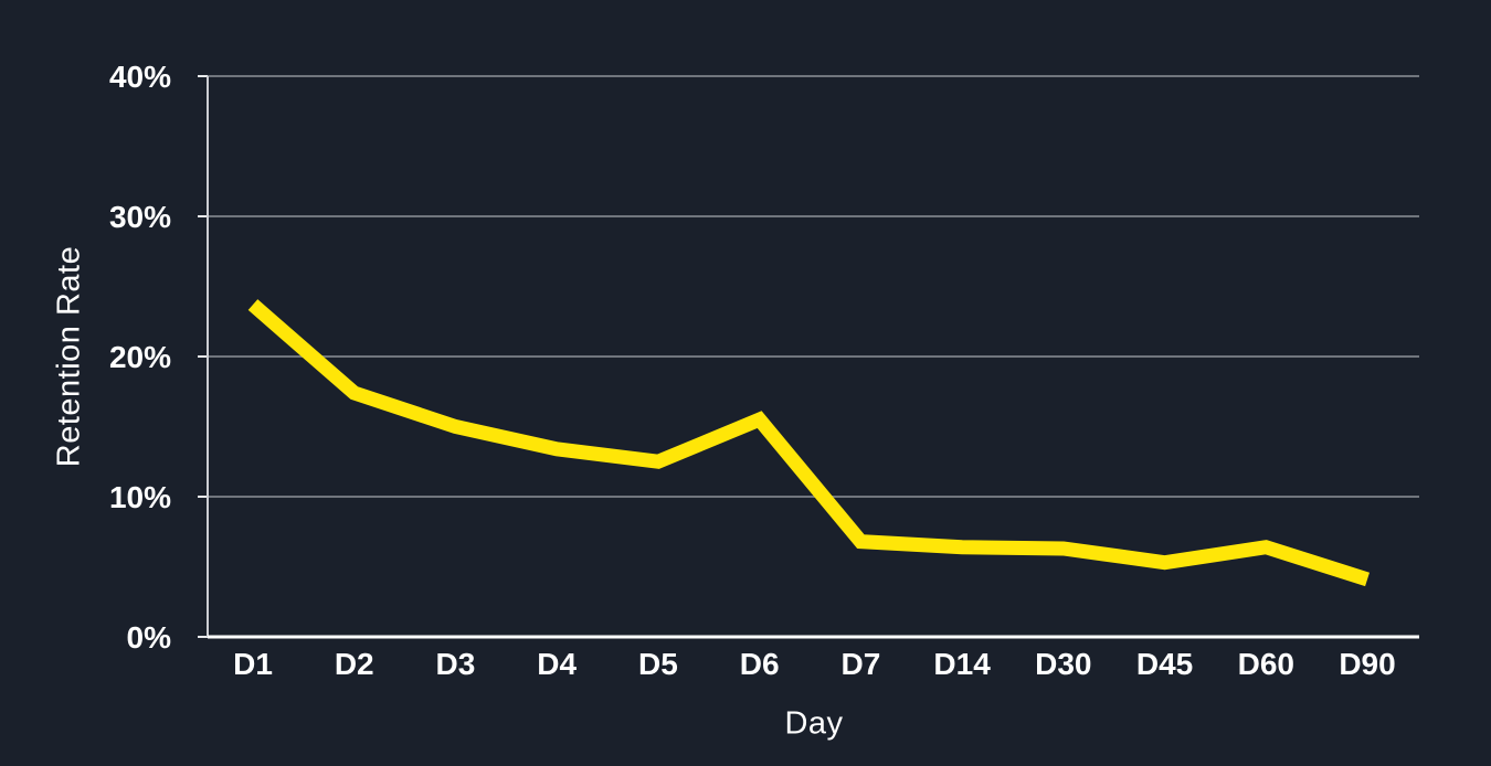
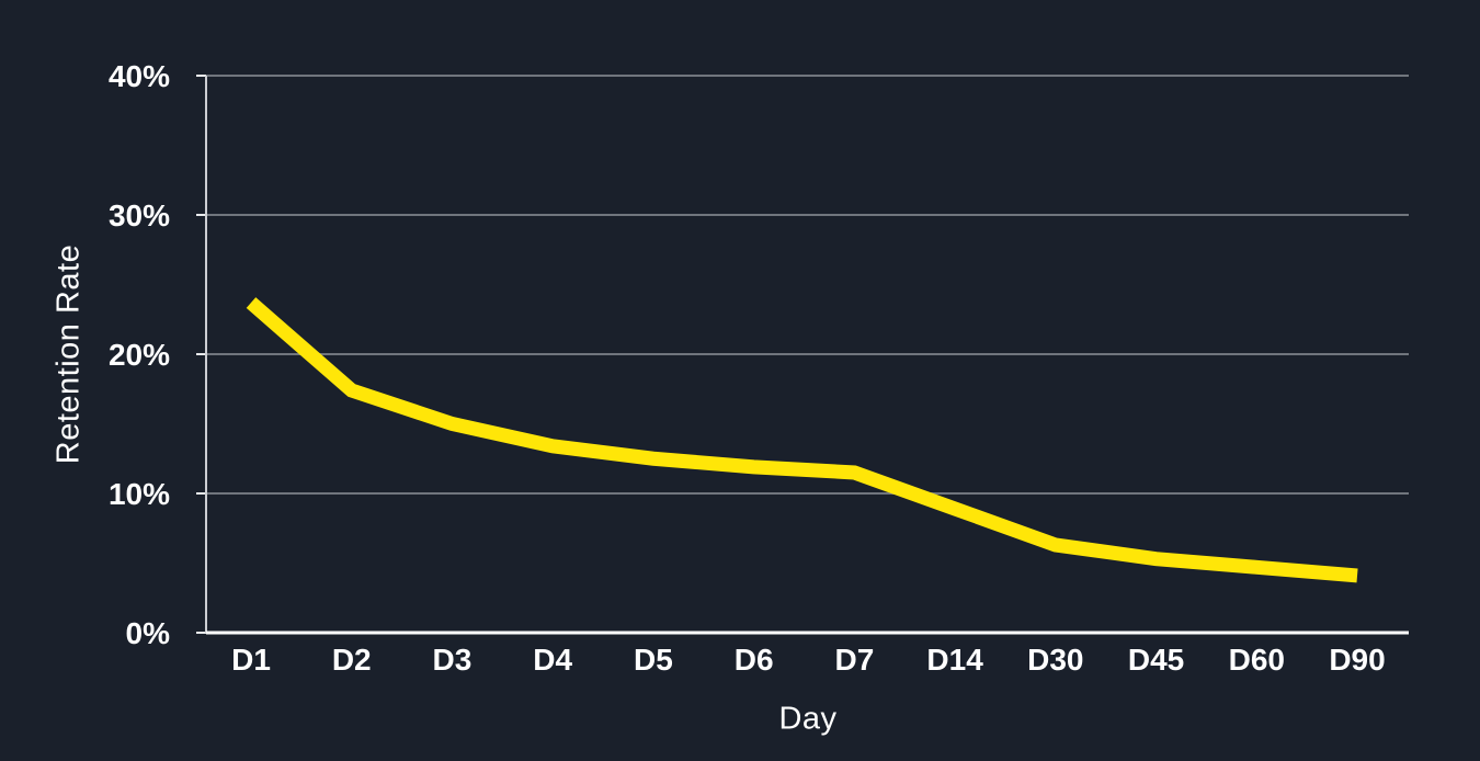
D6: 15.5% -> 11.9%
D7: 6.8% -> 11.5%
D14: 6.4% -> 8.9%
D60: 6.4% -> 4.7%
